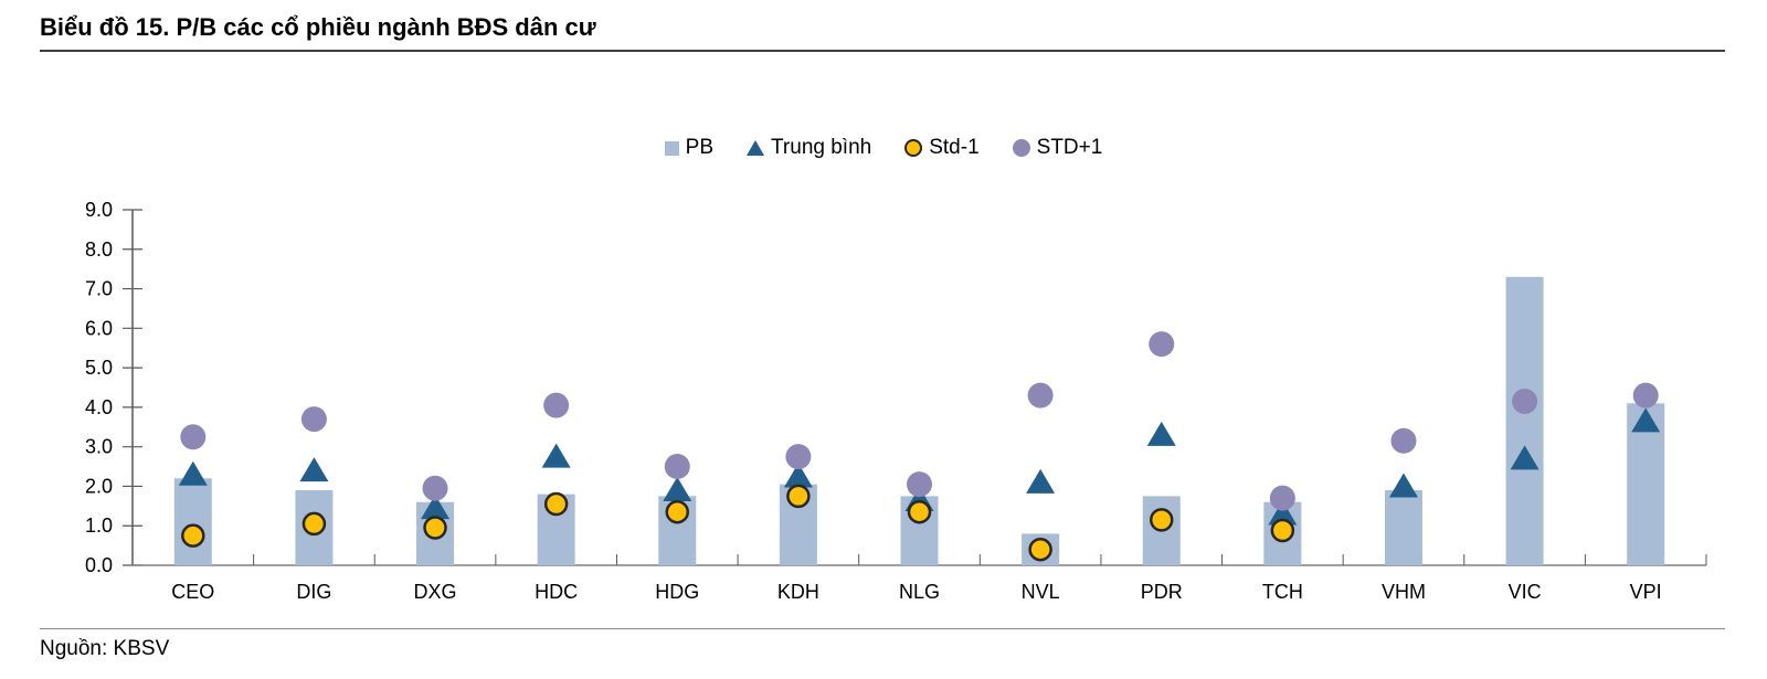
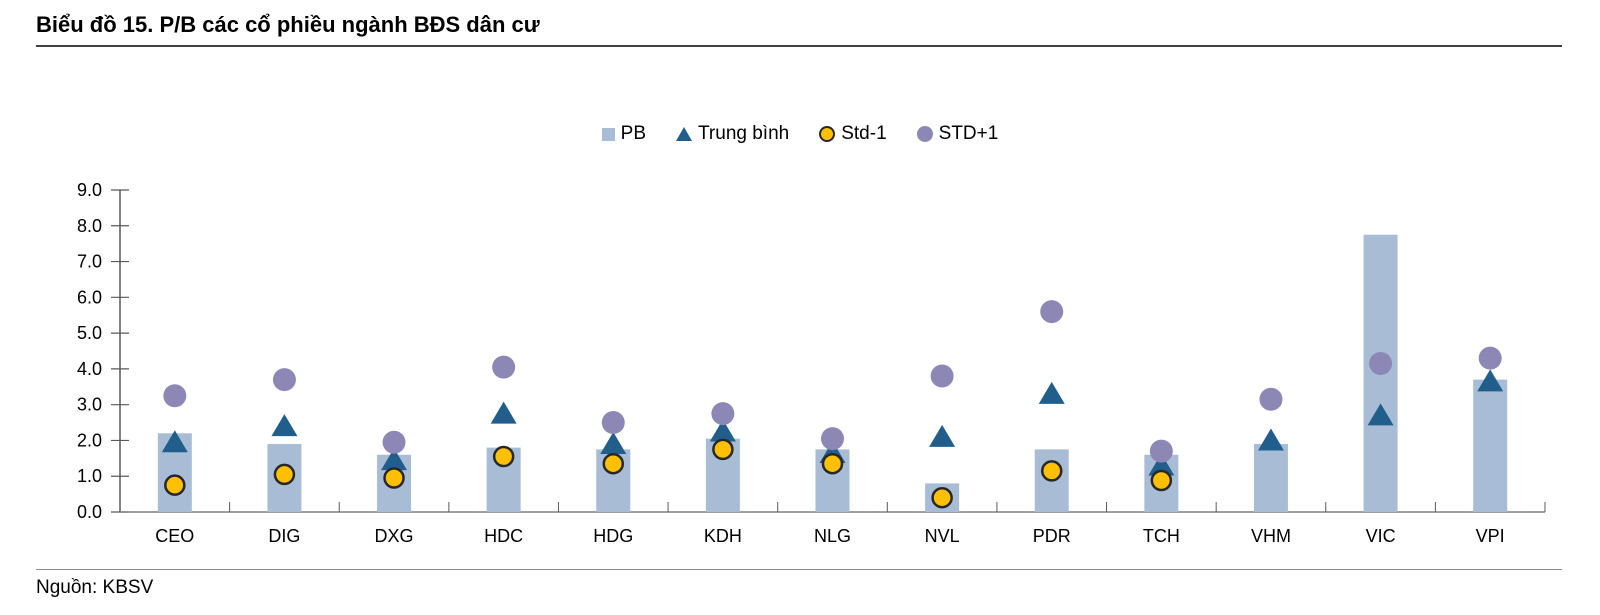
Trung bình/CEO: 2.3 -> 1.9
STD+1/NVL: 4.3 -> 3.8
PB/VIC: 7.3 -> 7.8
PB/VPI: 4.1 -> 3.7
